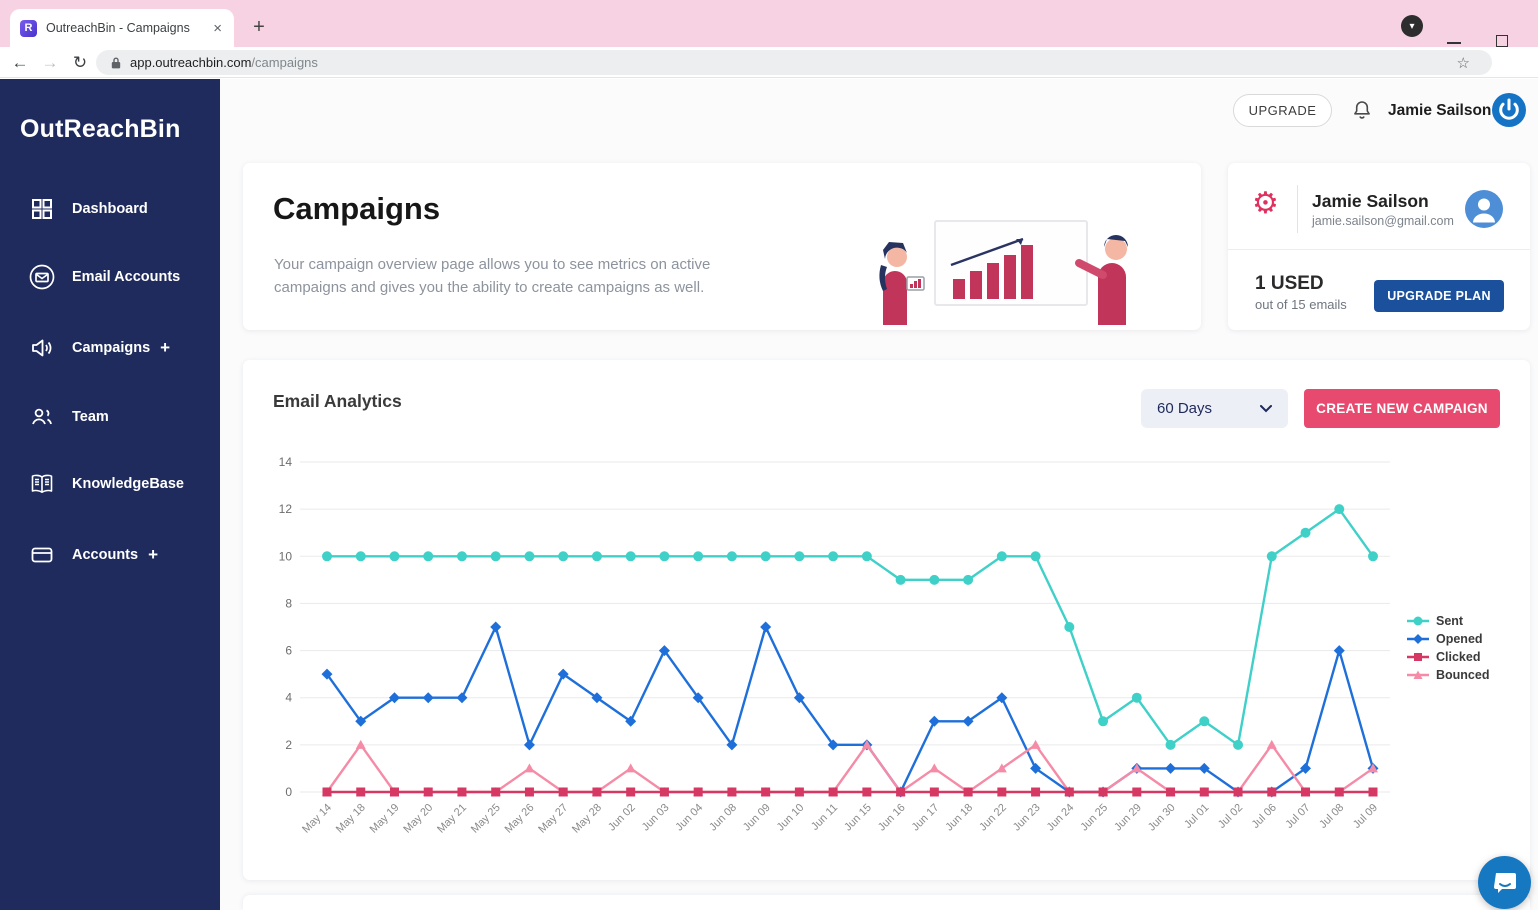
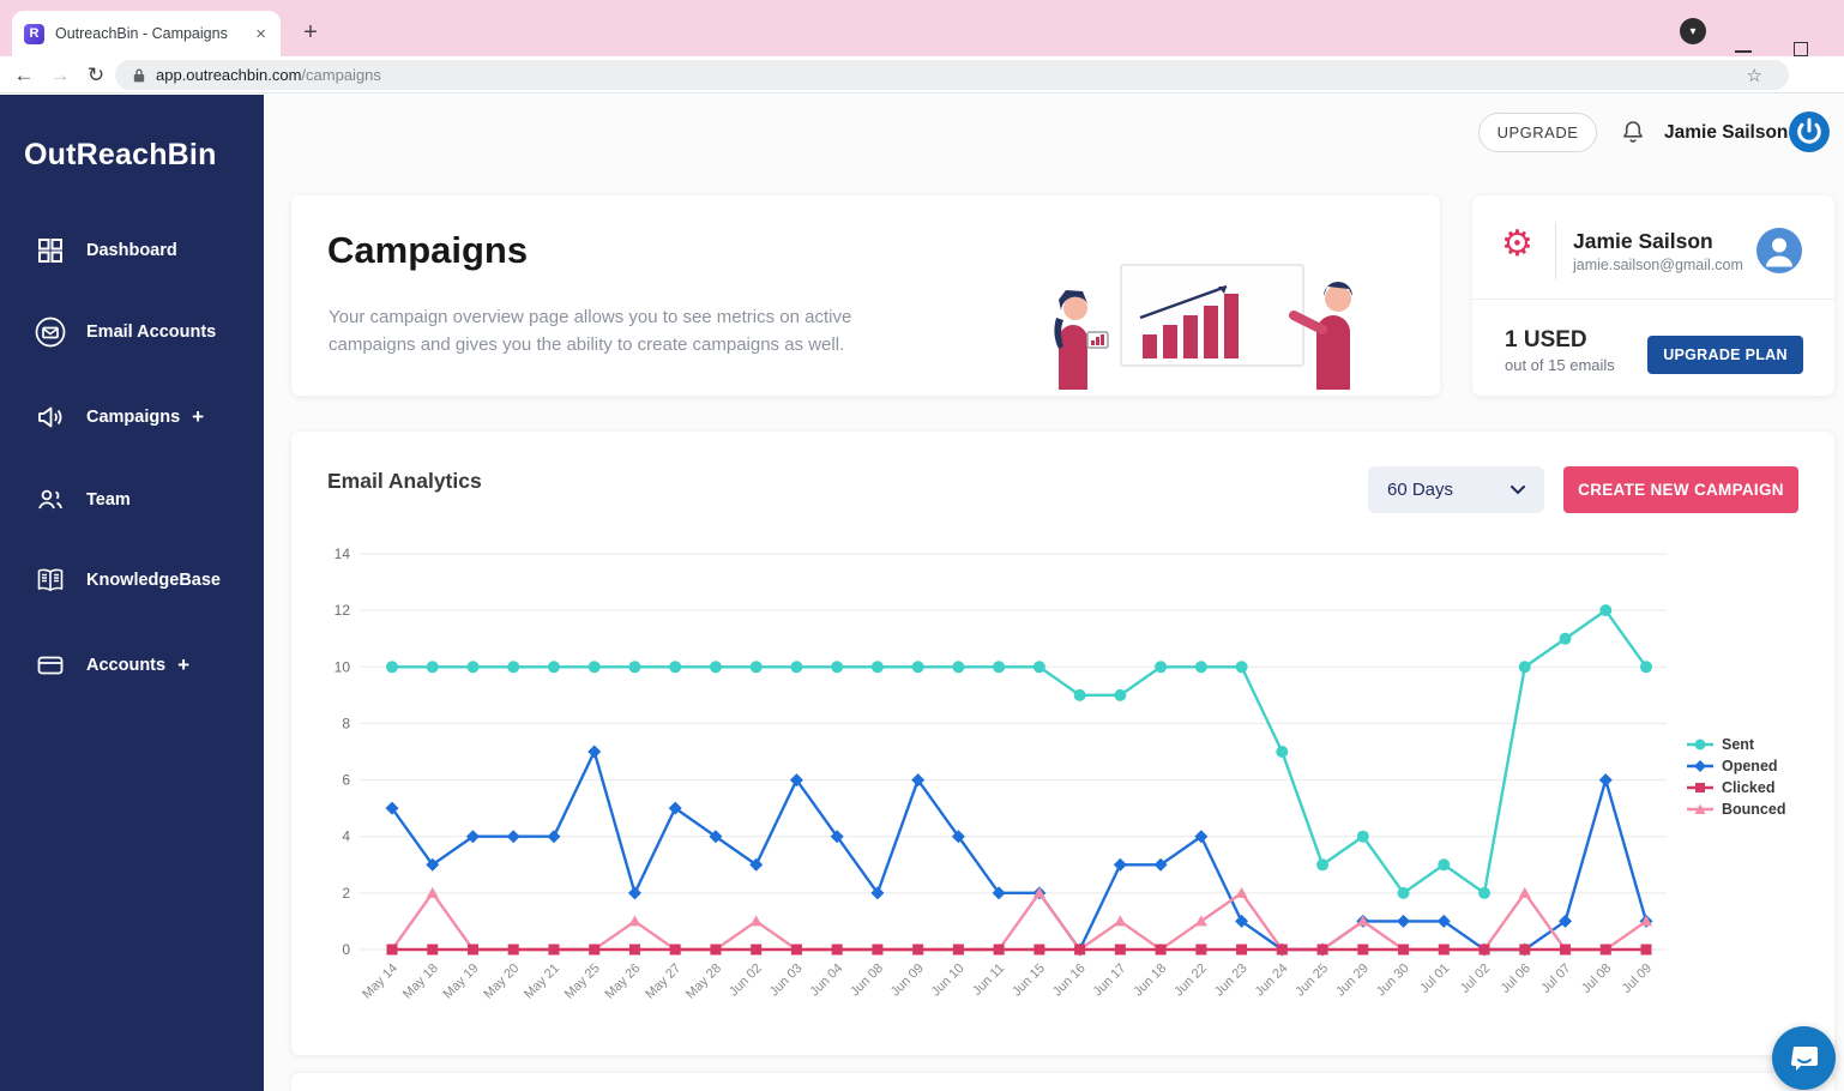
Opened/Jun 09: 7 -> 6
Sent/Jun 18: 9 -> 10
